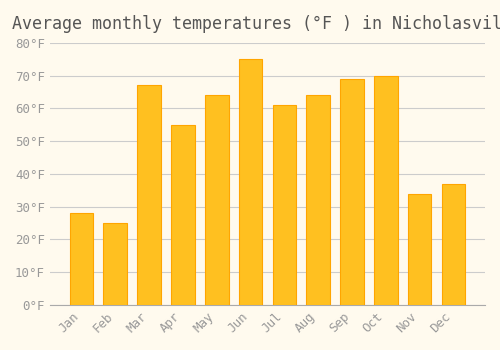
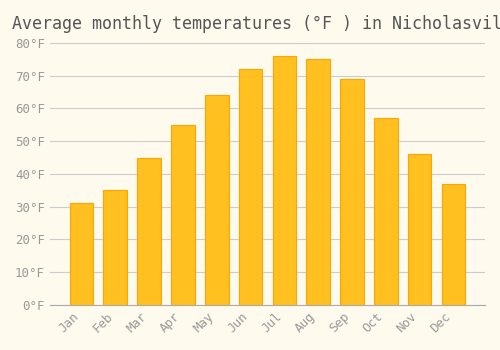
Jan: 28°F -> 31°F
Feb: 25°F -> 35°F
Mar: 67°F -> 45°F
Jun: 75°F -> 72°F
Jul: 61°F -> 76°F
Aug: 64°F -> 75°F
Oct: 70°F -> 57°F
Nov: 34°F -> 46°F
